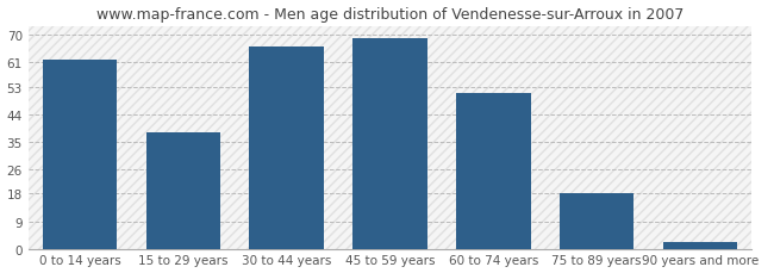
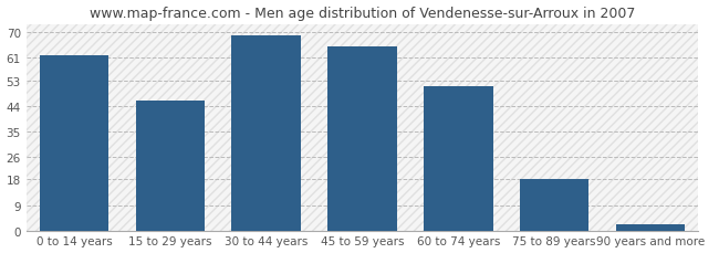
15 to 29 years: 38 -> 46
30 to 44 years: 66 -> 69
45 to 59 years: 69 -> 65
